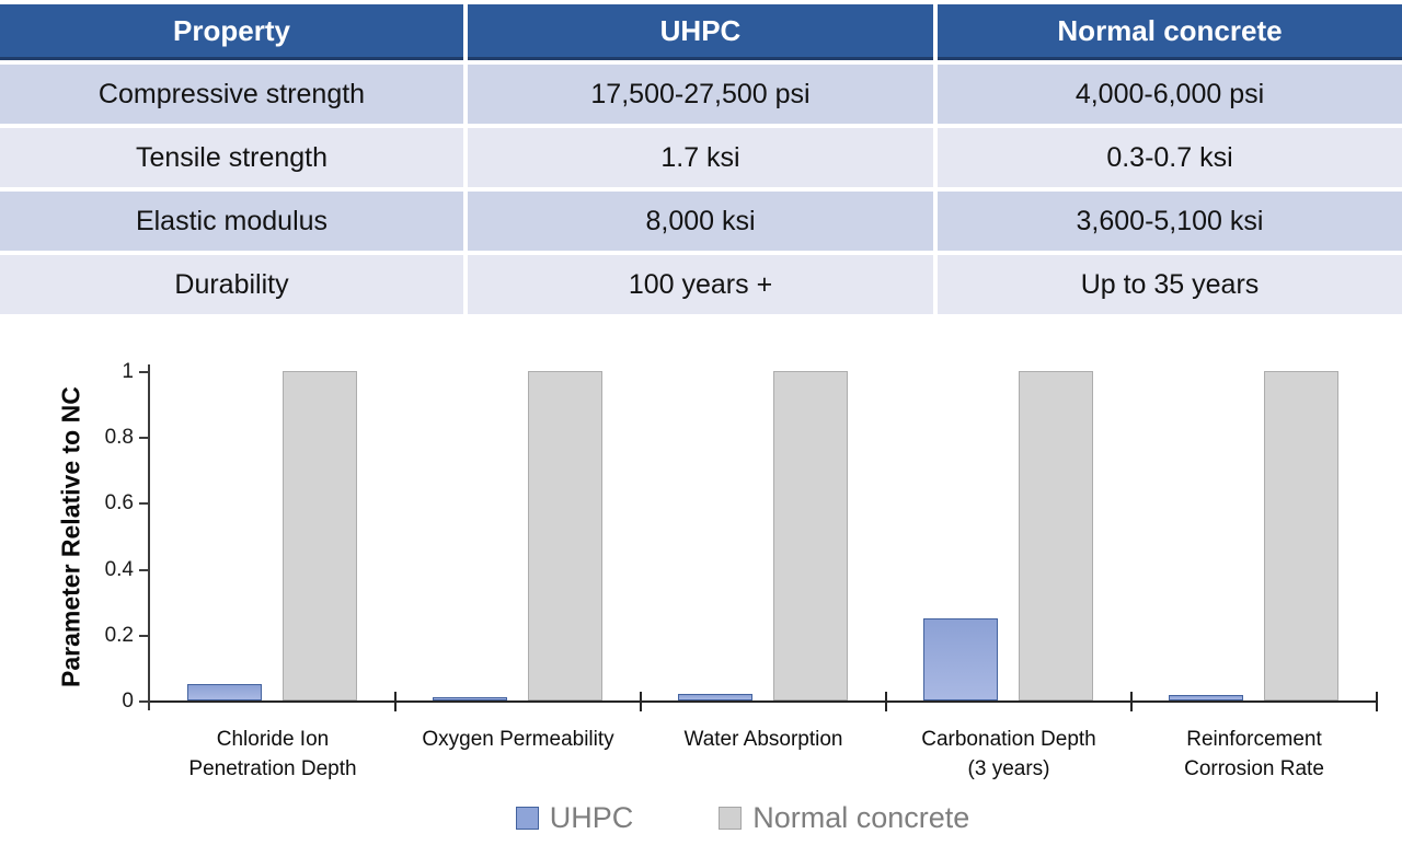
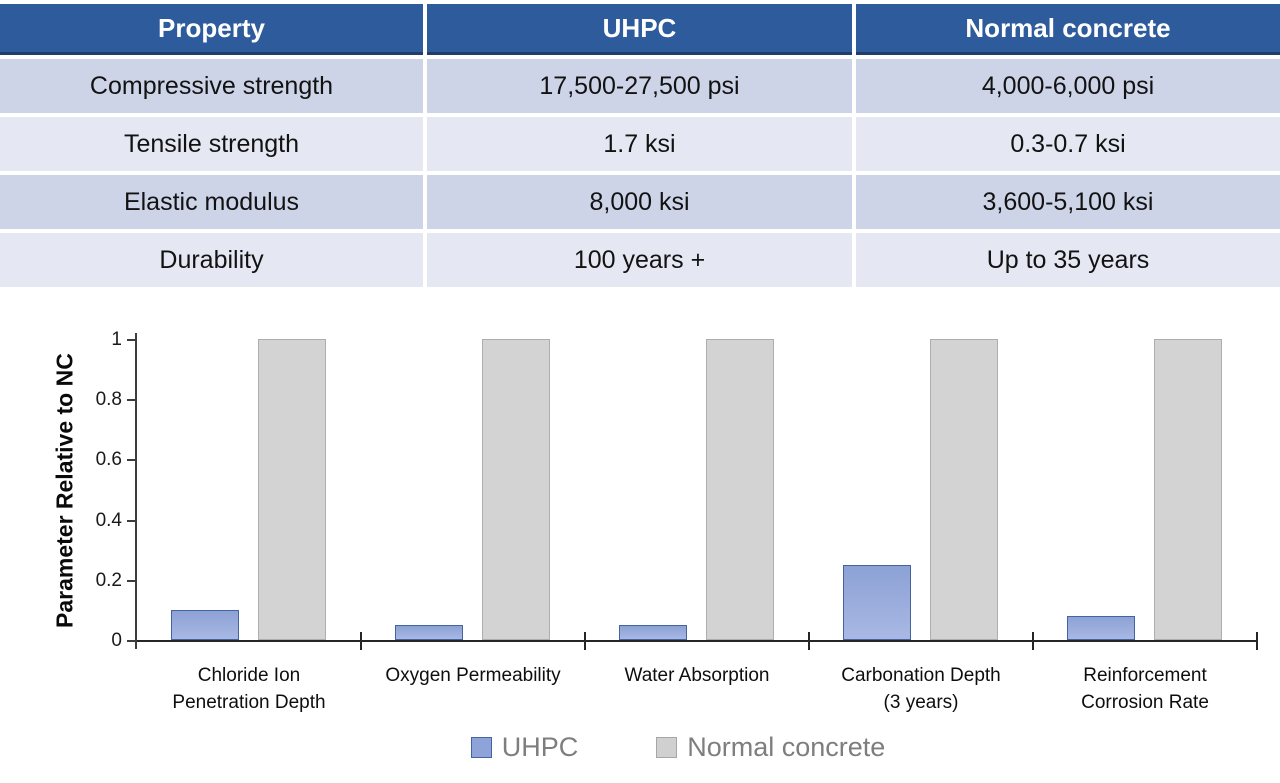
UHPC/Chloride Ion Penetration Depth: 0.05 -> 0.10
UHPC/Oxygen Permeability: 0.01 -> 0.05
UHPC/Water Absorption: 0.02 -> 0.05
UHPC/Reinforcement Corrosion Rate: 0.01 -> 0.08
